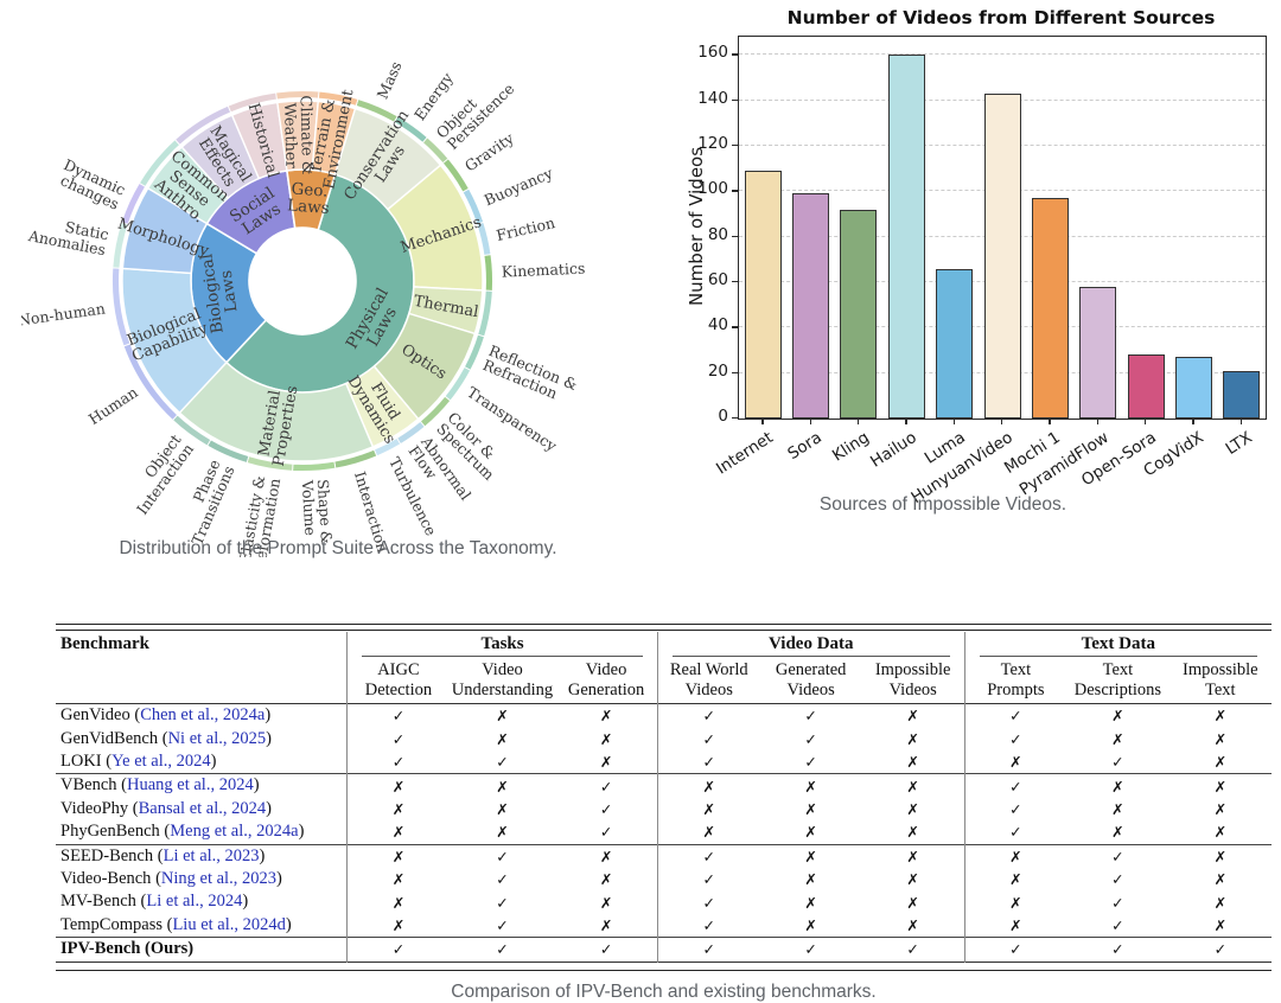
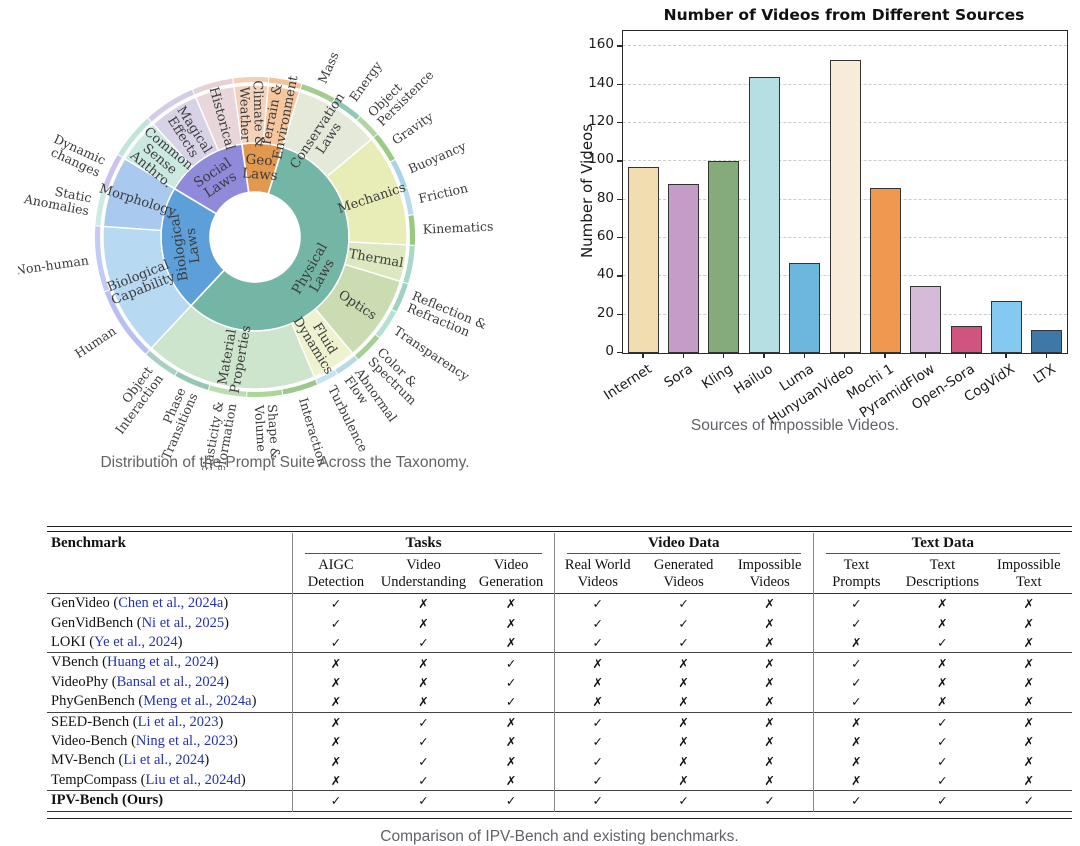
Internet: 109 -> 97
Sora: 99 -> 88
Kling: 92 -> 100
Hailuo: 160 -> 144
Luma: 66 -> 47
HunyuanVideo: 143 -> 153
Mochi 1: 97 -> 86
PyramidFlow: 58 -> 35
Open-Sora: 28 -> 14
LTX: 21 -> 12
